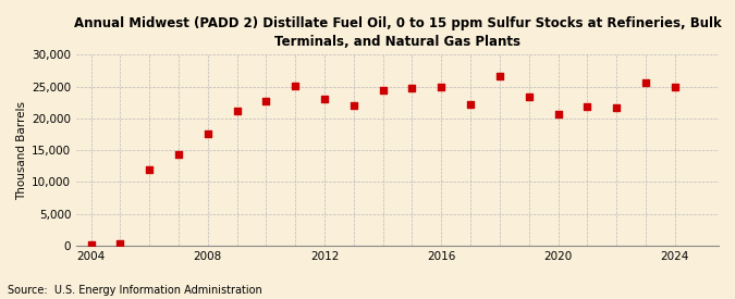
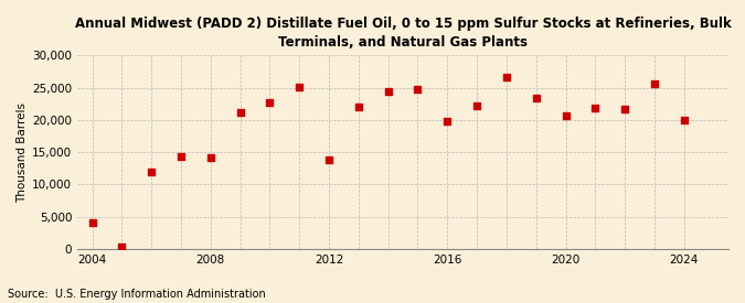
2004: 100 -> 4,000
2008: 17,500 -> 14,200
2012: 23,100 -> 13,800
2016: 25,000 -> 19,800
2024: 25,000 -> 20,000
